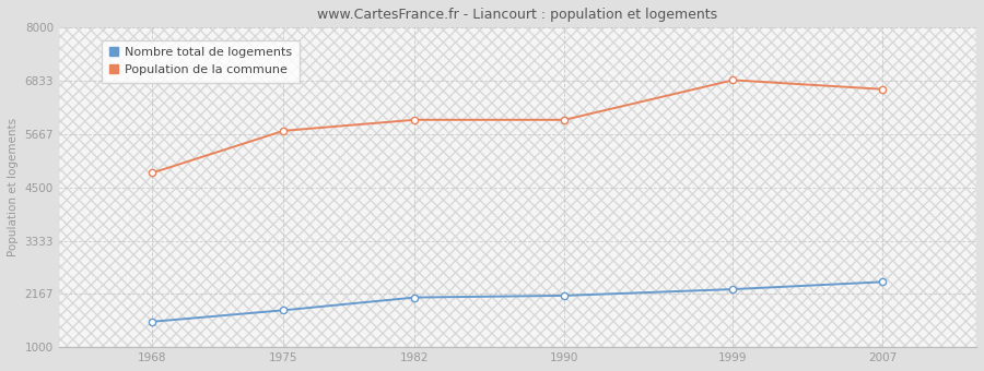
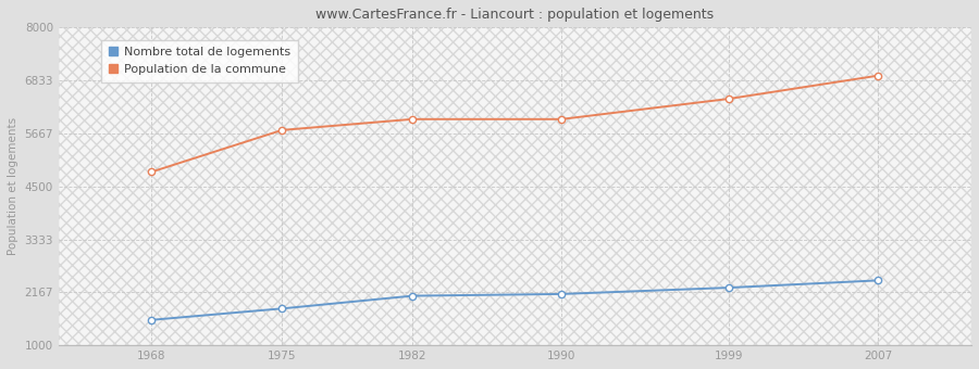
Population de la commune/1999: 6850 -> 6430
Population de la commune/2007: 6650 -> 6940
